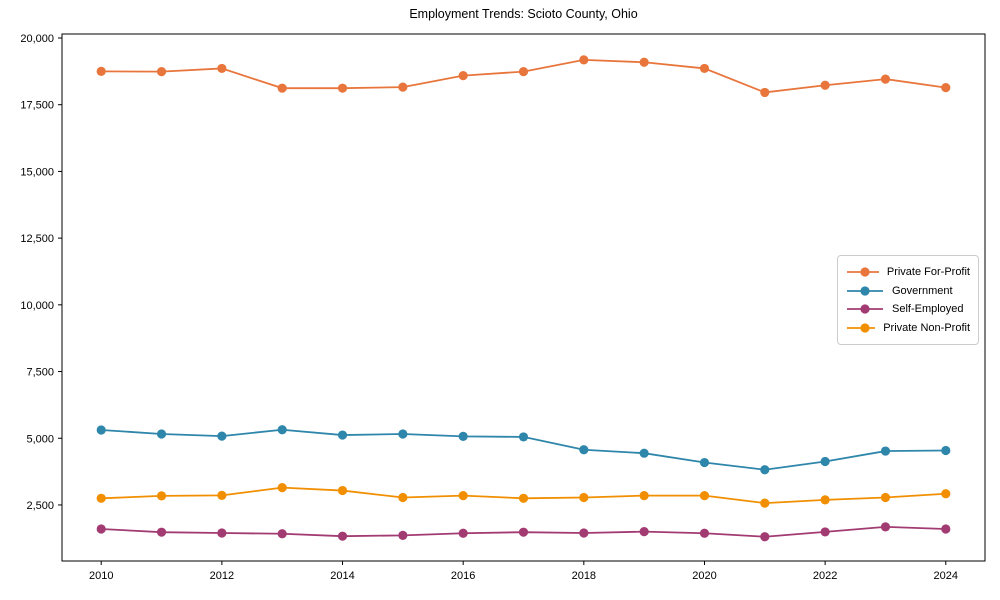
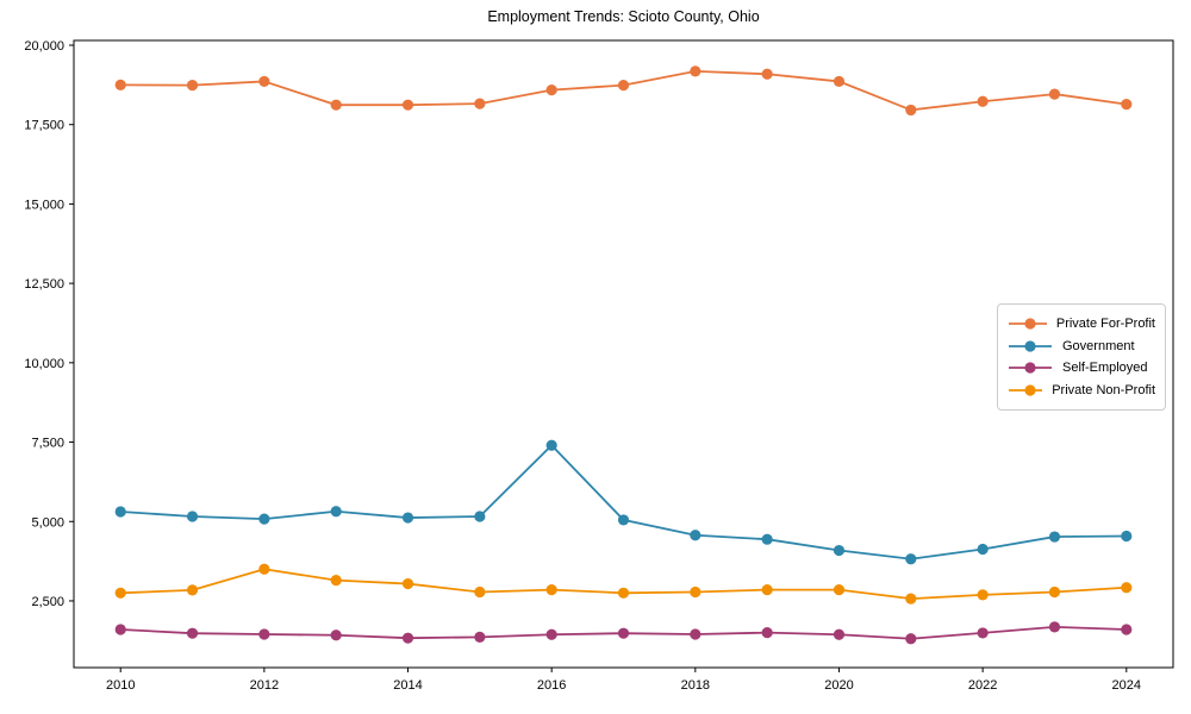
Private Non-Profit/2012: 2900 -> 3500
Government/2016: 5100 -> 7400
